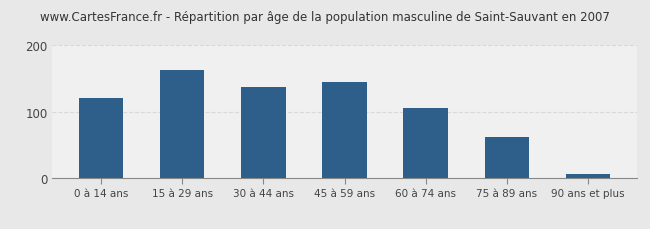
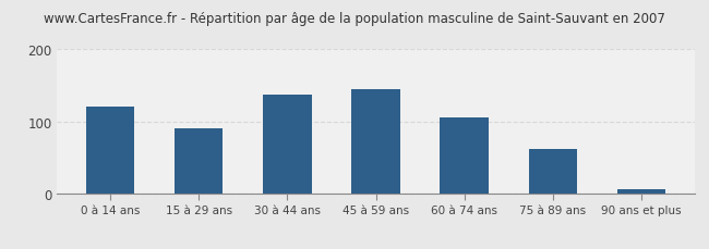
15 à 29 ans: 162 -> 91
